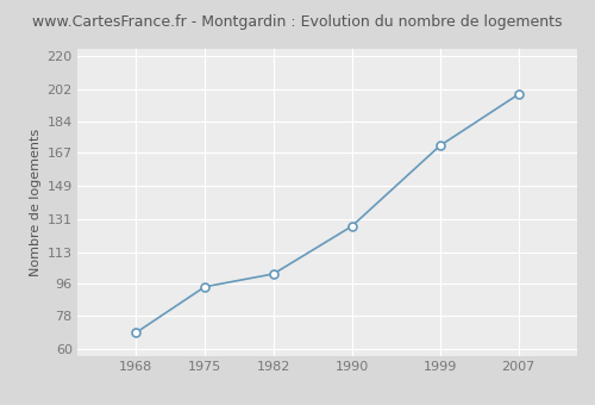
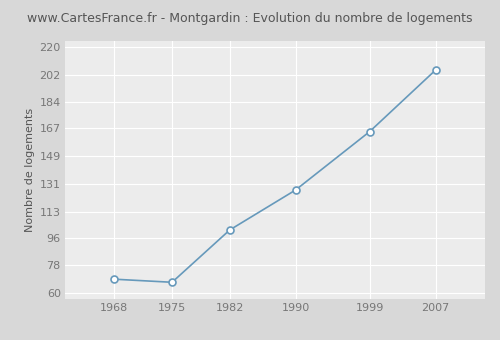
1975: 94 -> 67
1999: 171 -> 165
2007: 199 -> 205
